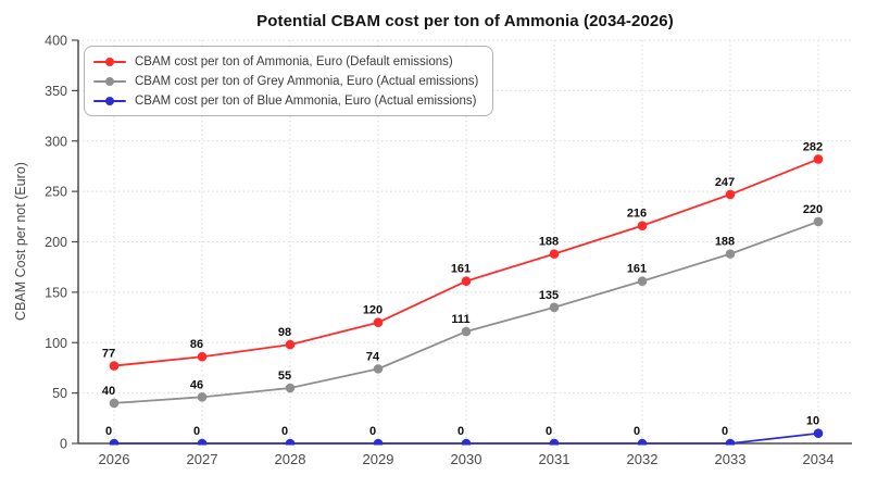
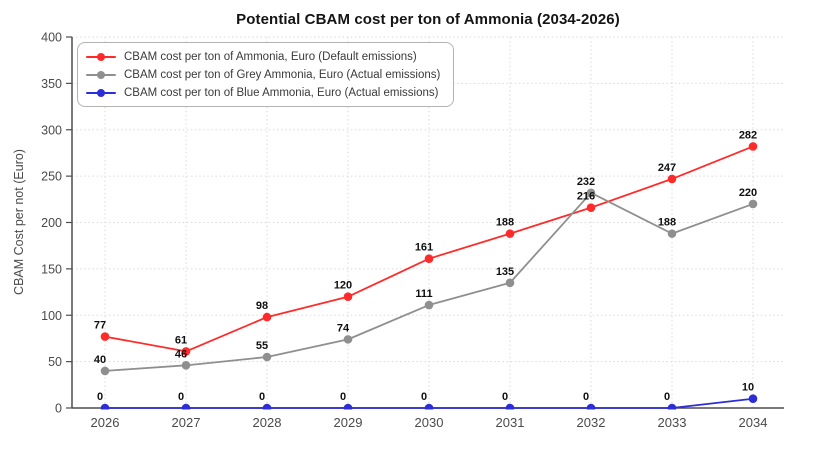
CBAM cost per ton of Ammonia, Euro (Default emissions)/2027: 86 -> 61
CBAM cost per ton of Grey Ammonia, Euro (Actual emissions)/2032: 161 -> 232
